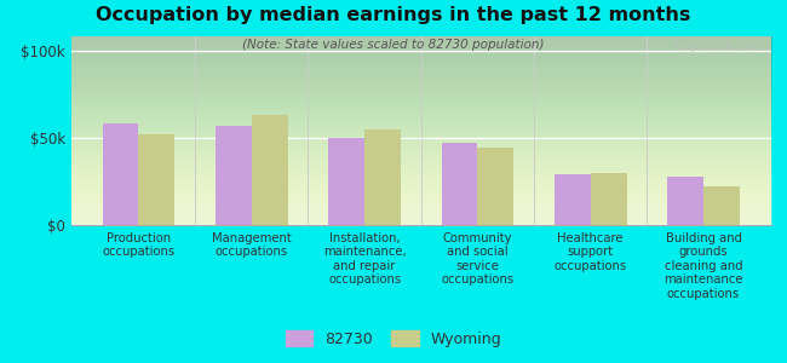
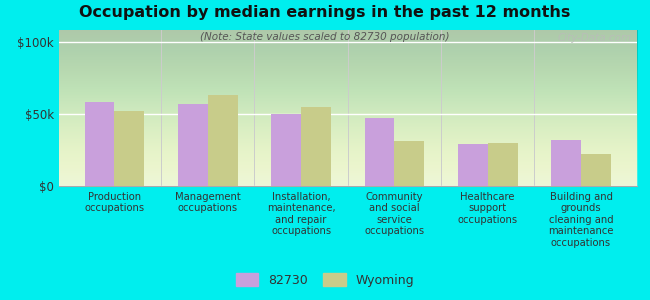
Wyoming/Community and social service occupations: $44k -> $31k
82730/Building and grounds cleaning and maintenance occupations: $28k -> $32k
